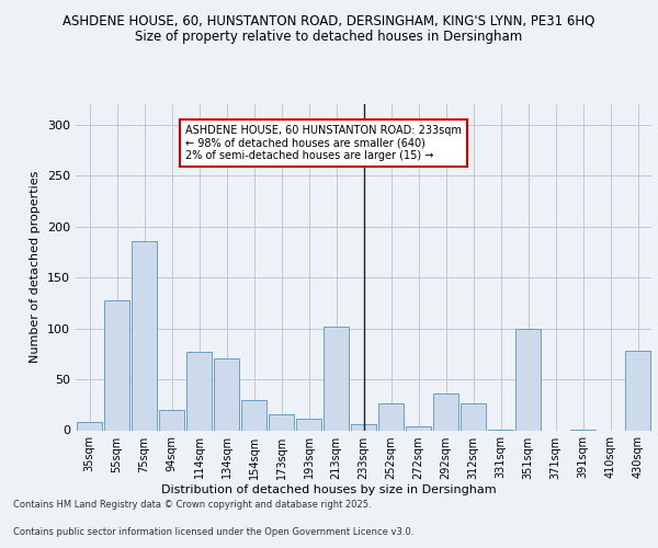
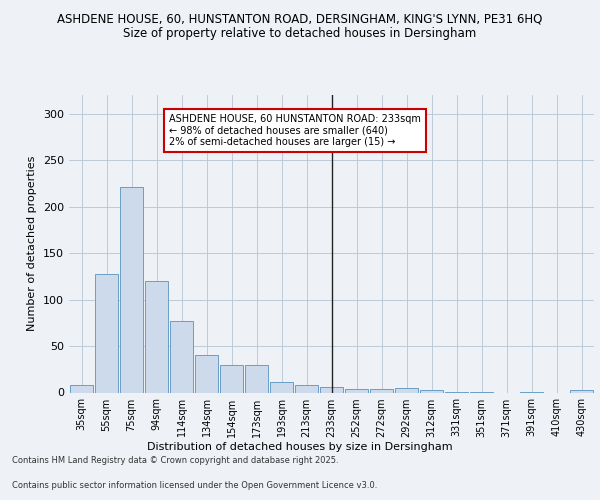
75sqm: 186 -> 221
94sqm: 20 -> 120
134sqm: 70 -> 40
173sqm: 16 -> 30
213sqm: 102 -> 8
252sqm: 26 -> 4
292sqm: 36 -> 5
312sqm: 26 -> 3
351sqm: 100 -> 1
430sqm: 78 -> 3
